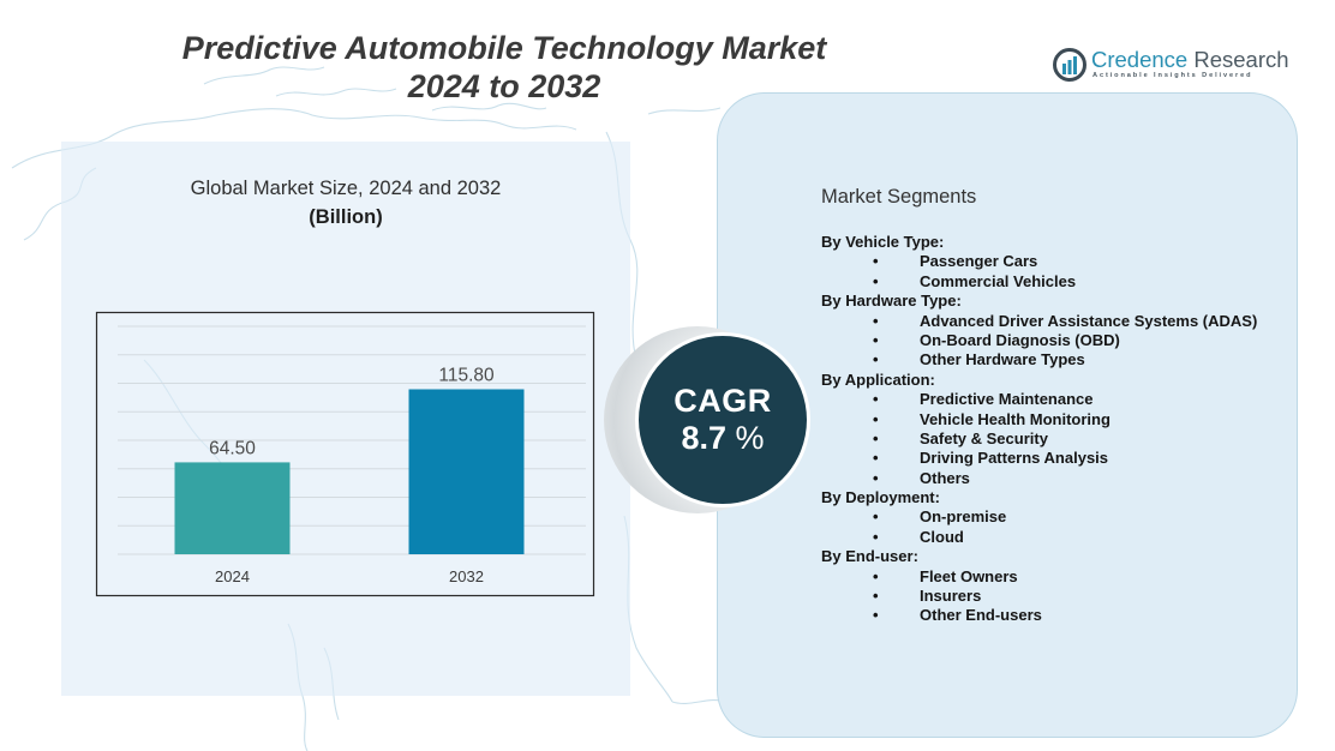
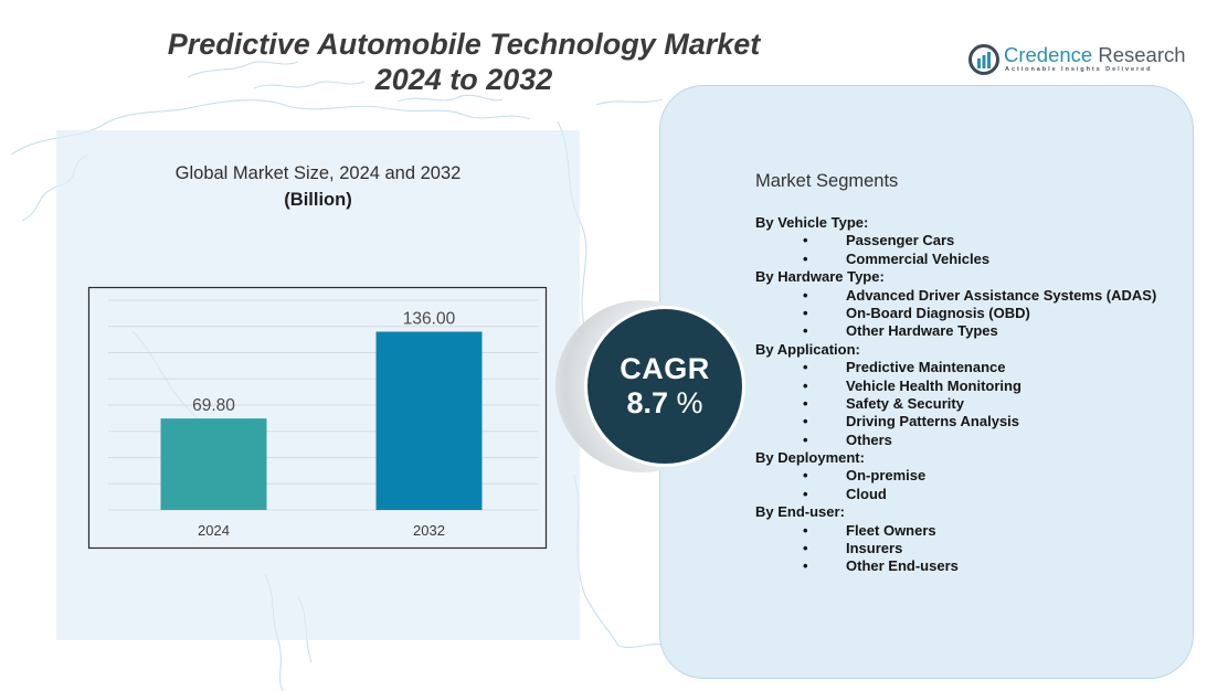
2024: 64.50 -> 69.80
2032: 115.80 -> 136.00
